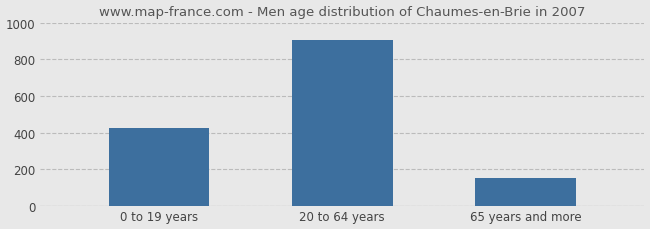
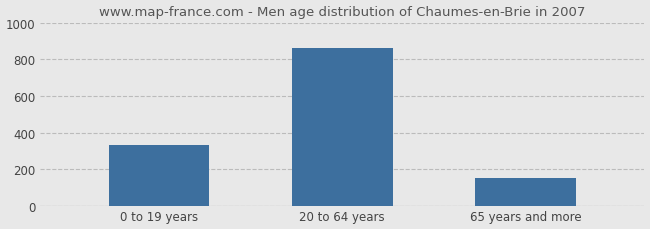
0 to 19 years: 420 -> 330
20 to 64 years: 900 -> 860
